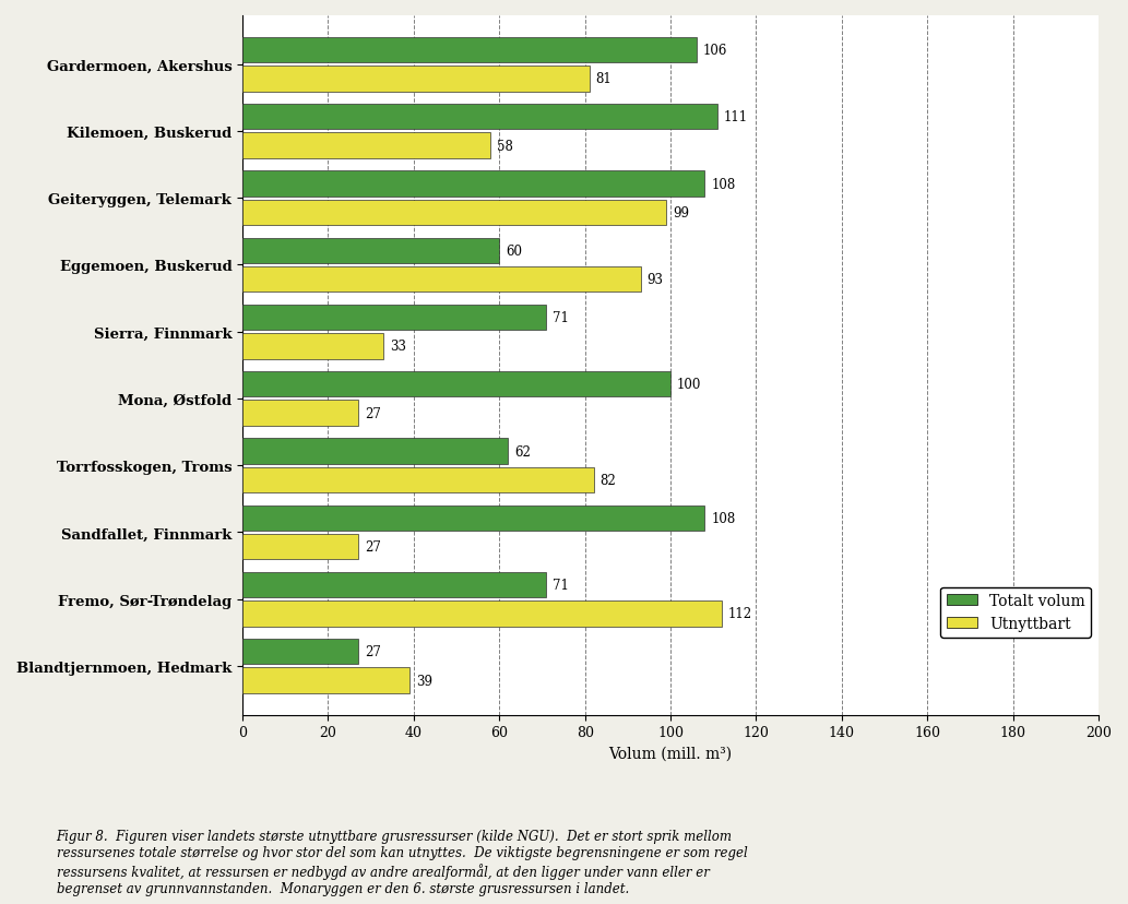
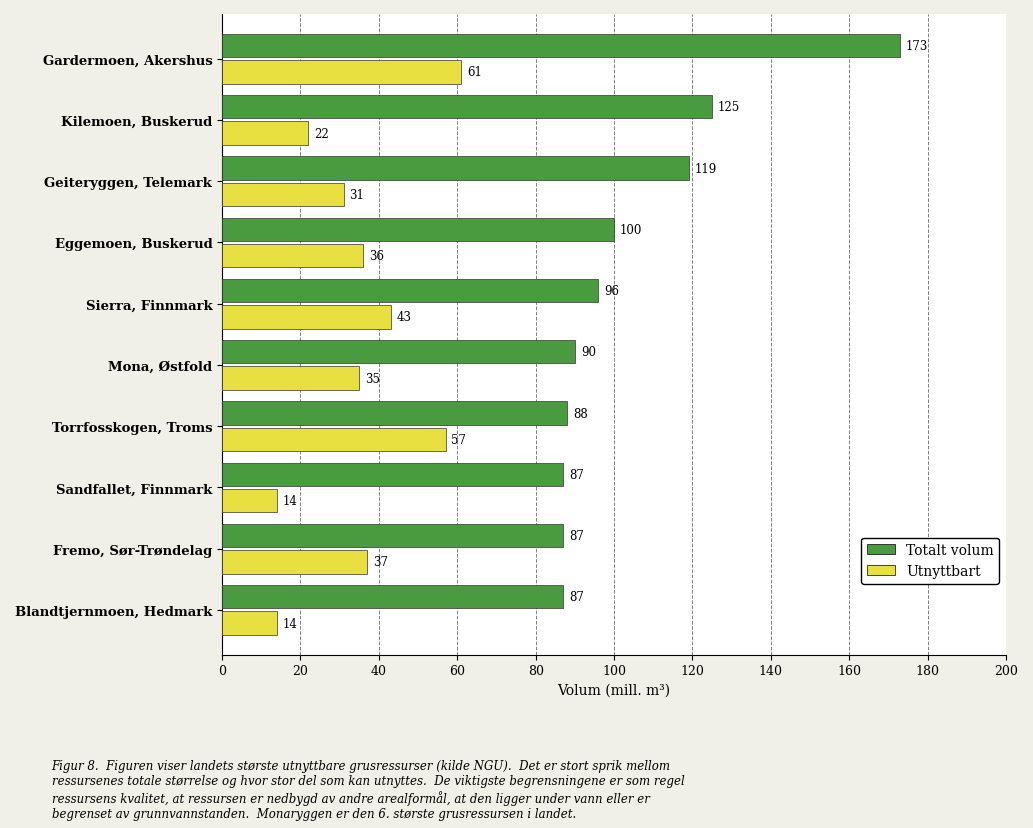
Totalt volum/Gardermoen, Akershus: 106 -> 173
Utnyttbart/Gardermoen, Akershus: 81 -> 61
Totalt volum/Kilemoen, Buskerud: 111 -> 125
Utnyttbart/Kilemoen, Buskerud: 58 -> 22
Totalt volum/Geiteryggen, Telemark: 108 -> 119
Utnyttbart/Geiteryggen, Telemark: 99 -> 31
Totalt volum/Eggemoen, Buskerud: 60 -> 100
Utnyttbart/Eggemoen, Buskerud: 93 -> 36
Totalt volum/Sierra, Finnmark: 71 -> 96
Utnyttbart/Sierra, Finnmark: 33 -> 43
Totalt volum/Mona, Østfold: 100 -> 90
Utnyttbart/Mona, Østfold: 27 -> 35
Totalt volum/Torrfosskogen, Troms: 62 -> 88
Utnyttbart/Torrfosskogen, Troms: 82 -> 57
Totalt volum/Sandfallet, Finnmark: 108 -> 87
Utnyttbart/Sandfallet, Finnmark: 27 -> 14
Totalt volum/Fremo, Sør-Trøndelag: 71 -> 87
Utnyttbart/Fremo, Sør-Trøndelag: 112 -> 37
Totalt volum/Blandtjernmoen, Hedmark: 27 -> 87
Utnyttbart/Blandtjernmoen, Hedmark: 39 -> 14
